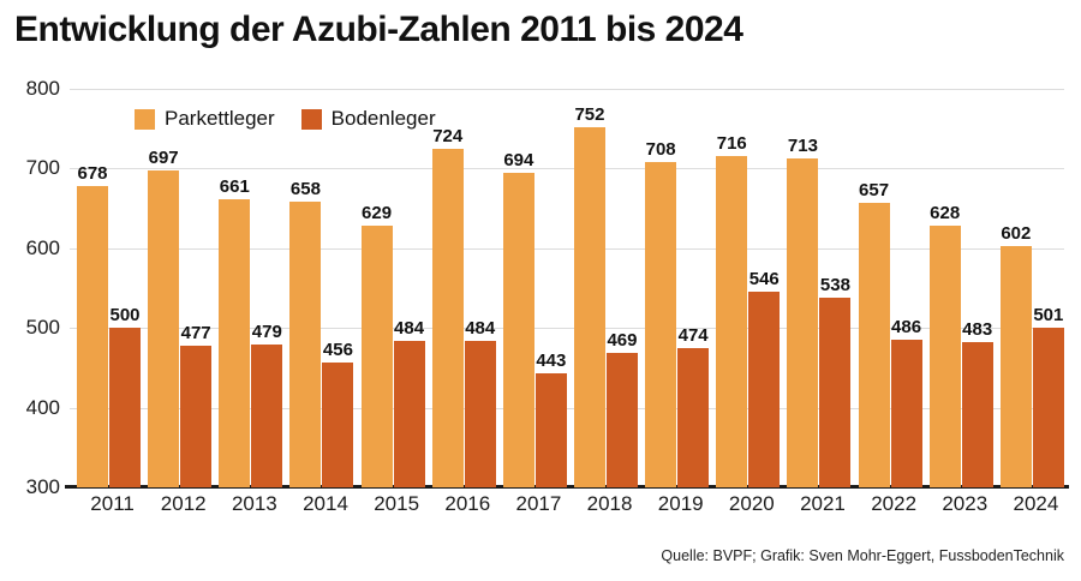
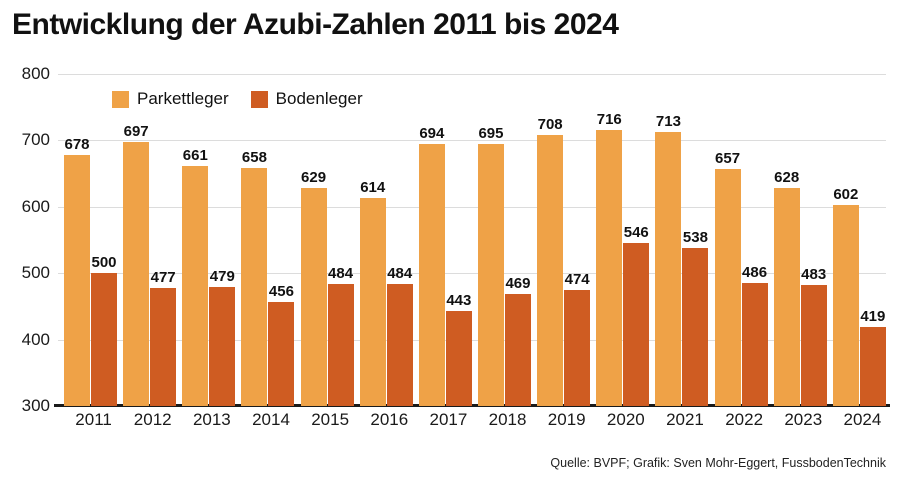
Parkettleger/2016: 724 -> 614
Parkettleger/2018: 752 -> 695
Bodenleger/2024: 501 -> 419
